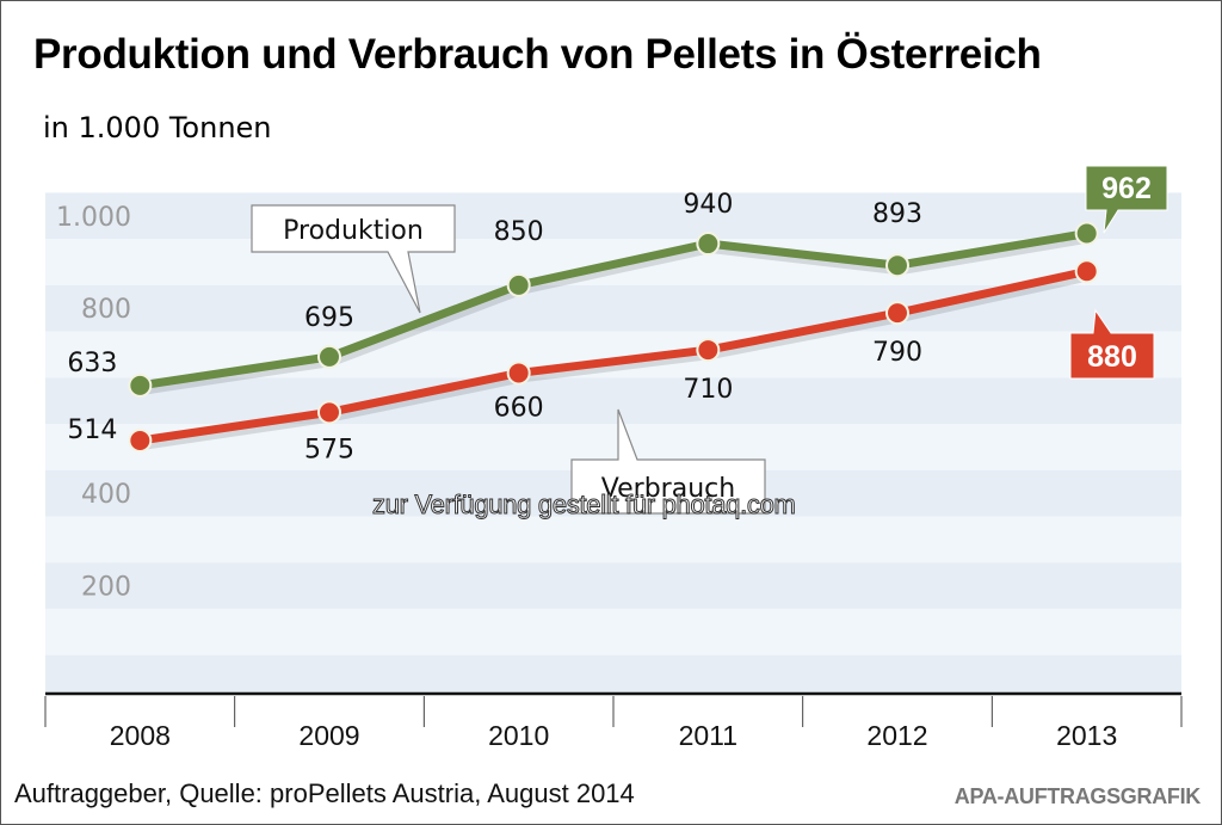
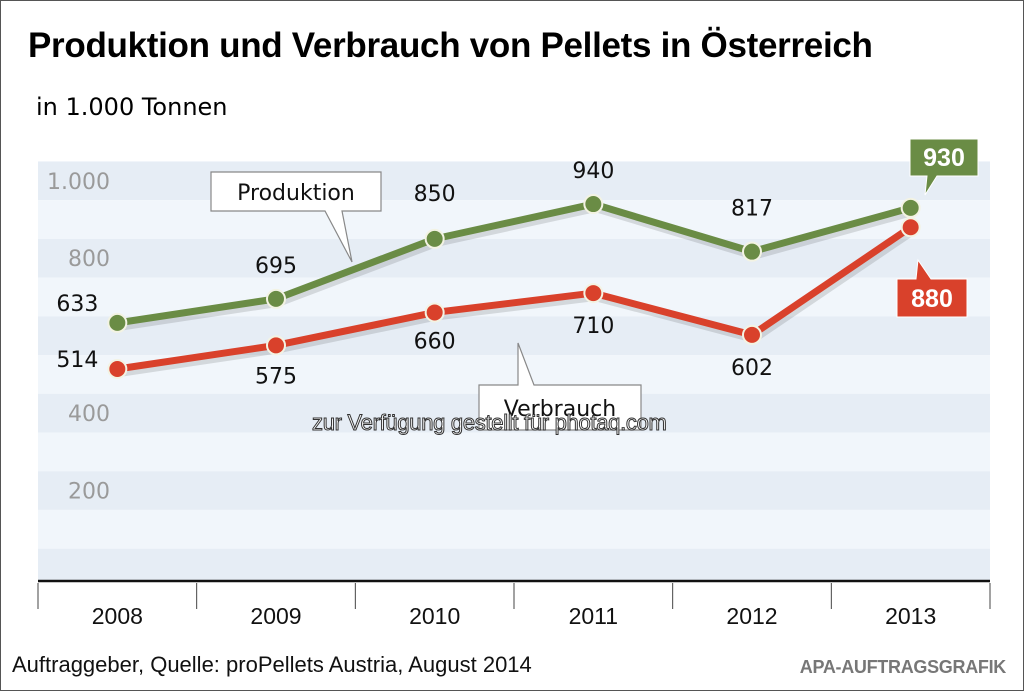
Produktion/2012: 893 -> 817
Verbrauch/2012: 790 -> 602
Produktion/2013: 962 -> 930
